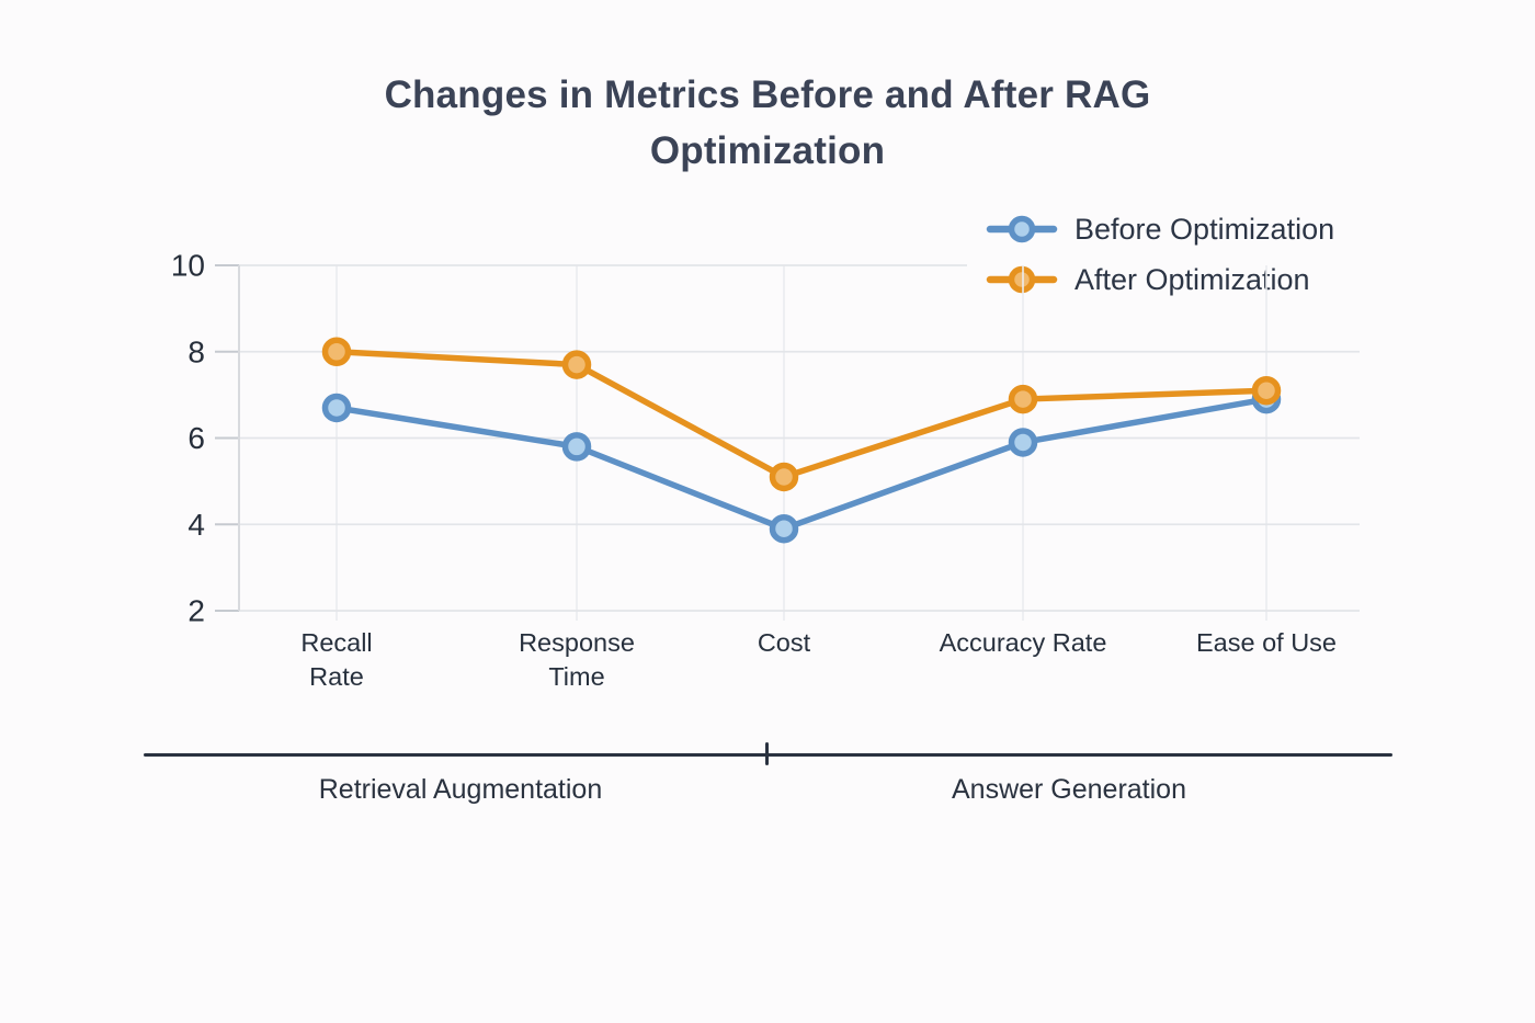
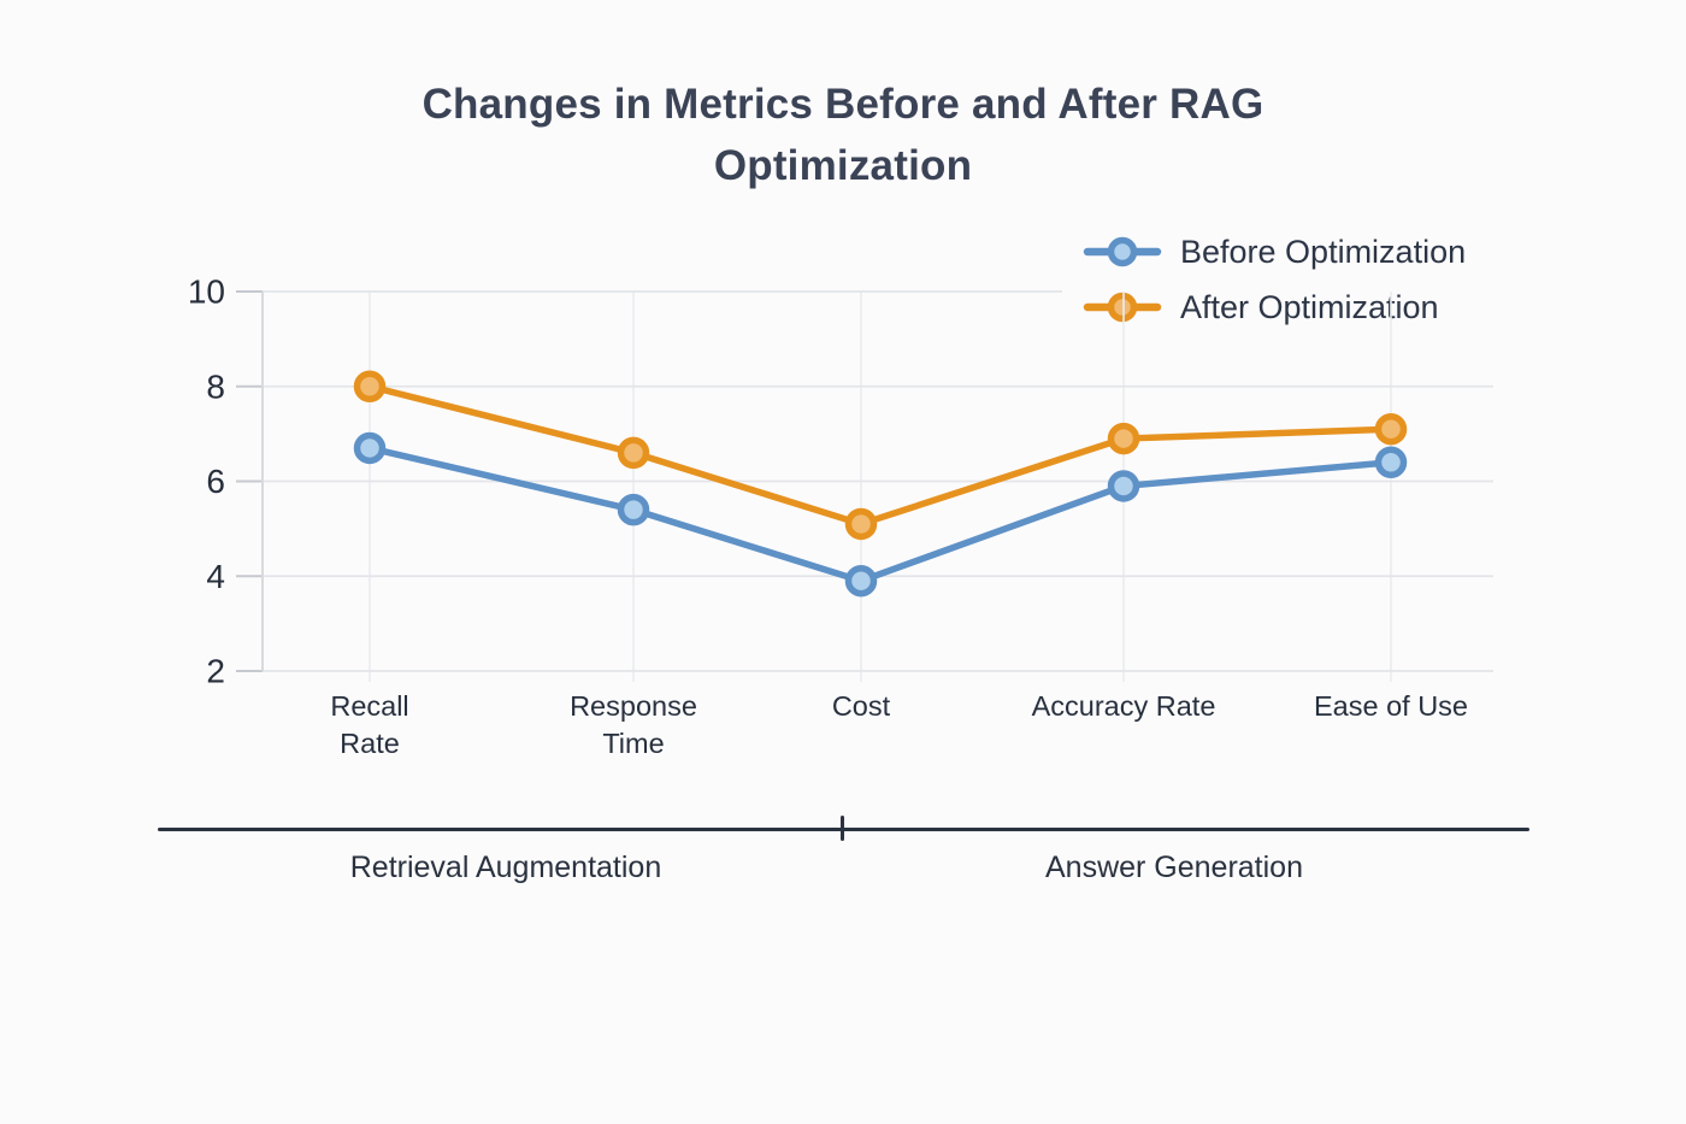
Before Optimization/Response Time: 5.8 -> 5.4
After Optimization/Response Time: 7.7 -> 6.6
Before Optimization/Ease of Use: 6.9 -> 6.4
